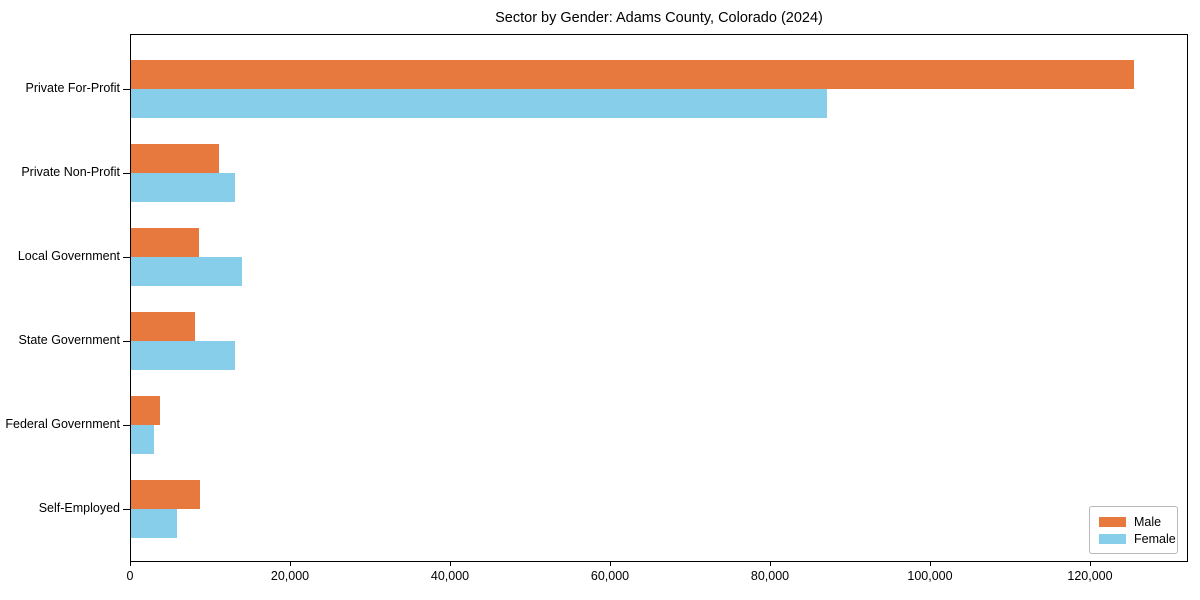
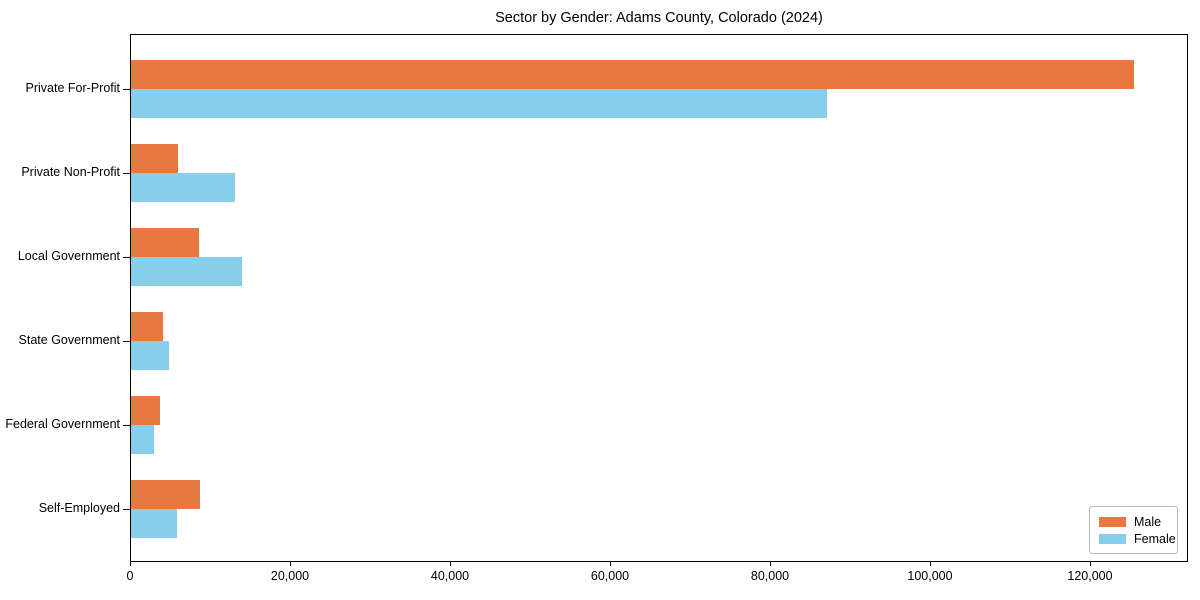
Male/Private Non-Profit: 11000 -> 6000
Male/State Government: 8000 -> 4000
Female/State Government: 13000 -> 5000
